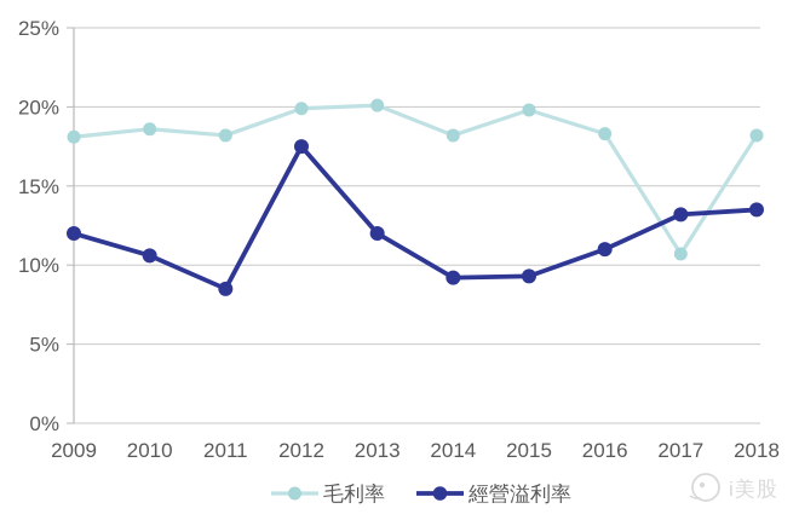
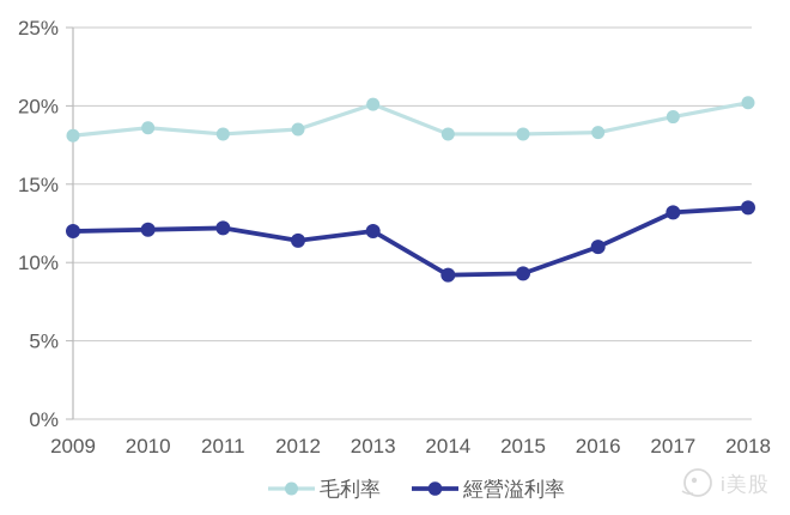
經營溢利率/2010: 10.6% -> 12.1%
經營溢利率/2011: 8.5% -> 12.2%
毛利率/2012: 19.9% -> 18.5%
經營溢利率/2012: 17.5% -> 11.4%
毛利率/2015: 19.8% -> 18.2%
毛利率/2017: 10.7% -> 19.3%
毛利率/2018: 18.2% -> 20.2%
